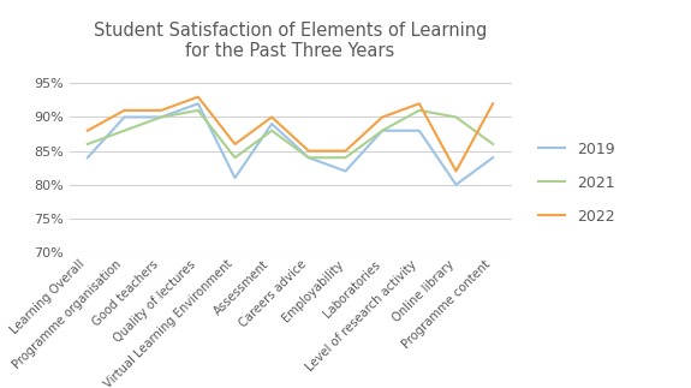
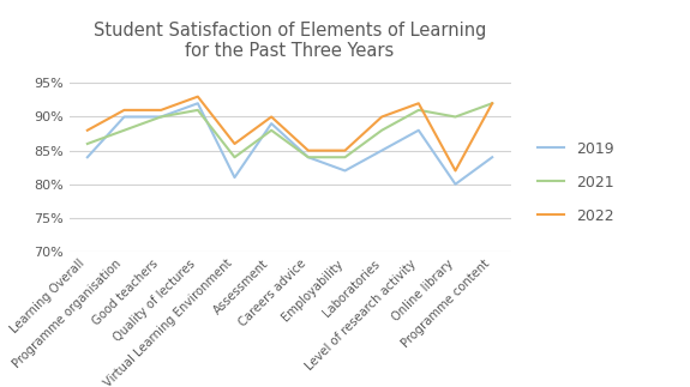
2019/Laboratories: 88% -> 85%
2021/Programme content: 86% -> 92%
